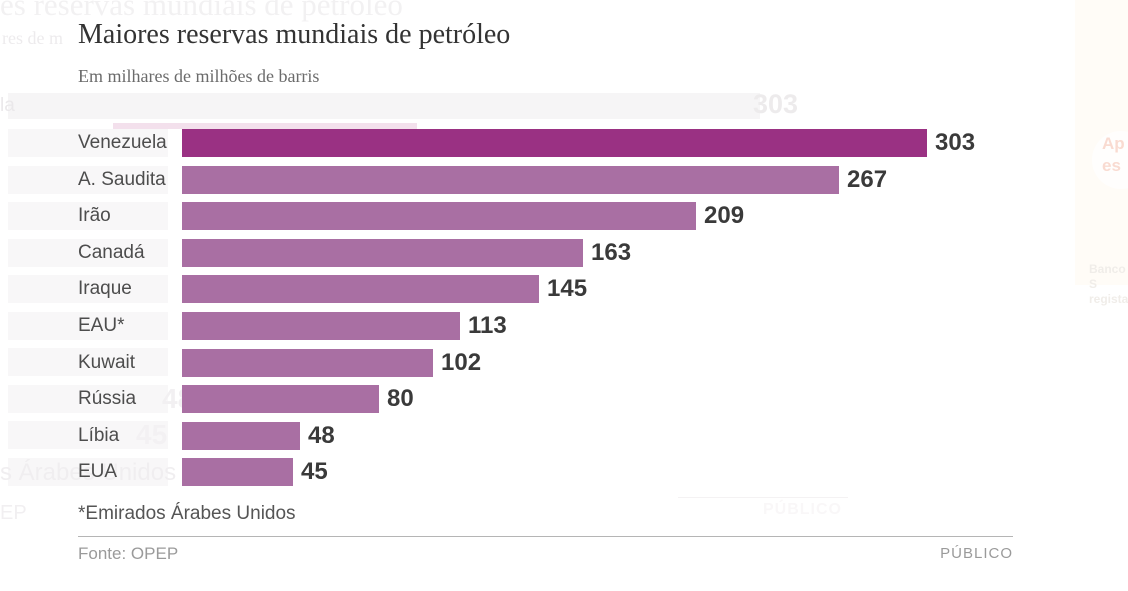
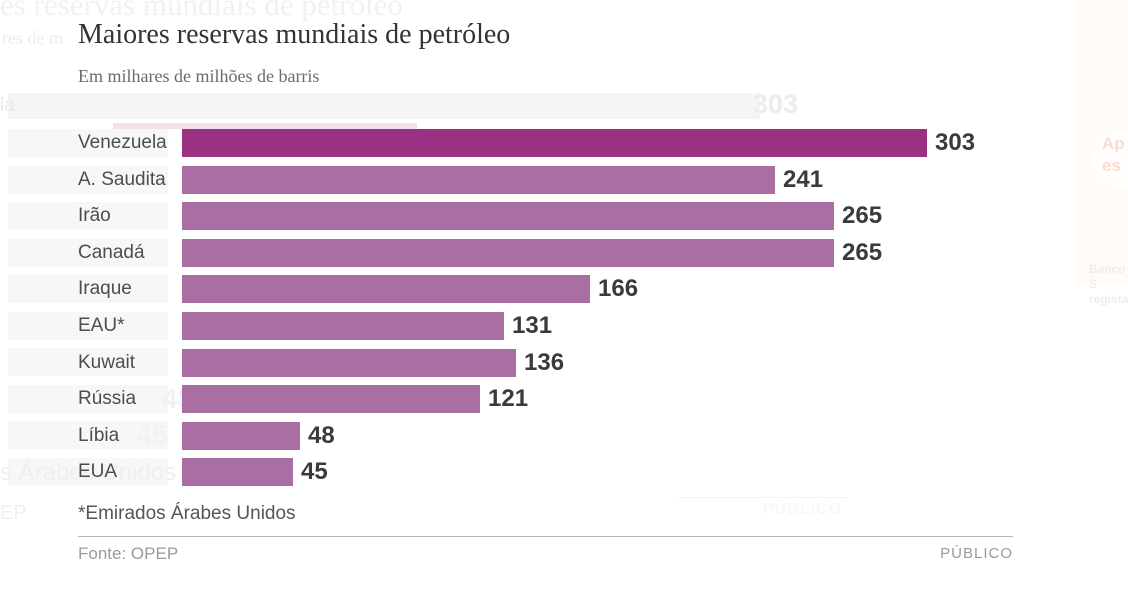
A. Saudita: 267 -> 241
Irão: 209 -> 265
Canadá: 163 -> 265
Iraque: 145 -> 166
EAU*: 113 -> 131
Kuwait: 102 -> 136
Rússia: 80 -> 121
